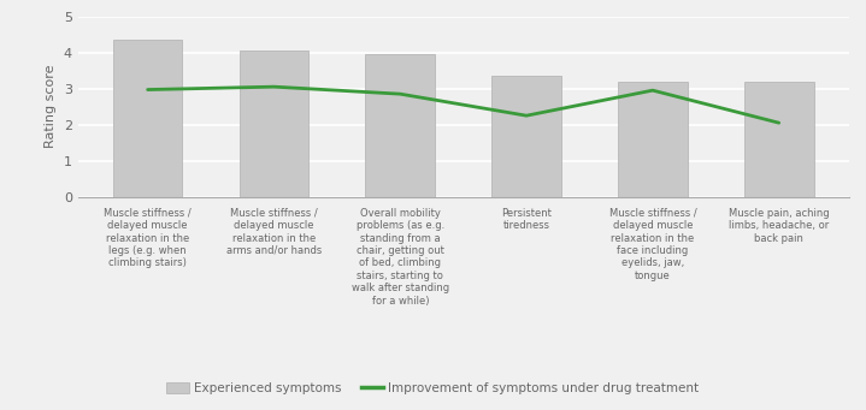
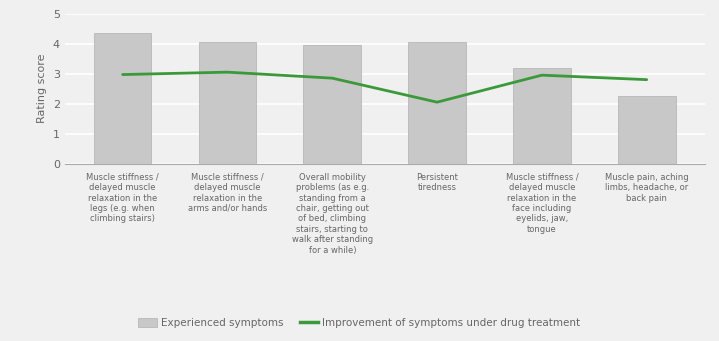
Experienced symptoms/Persistent tiredness: 3.35 -> 4.05
Improvement of symptoms under drug treatment/Persistent tiredness: 2.25 -> 2.05
Experienced symptoms/Muscle pain, aching limbs, headache, or back pain: 3.20 -> 2.25
Improvement of symptoms under drug treatment/Muscle pain, aching limbs, headache, or back pain: 2.05 -> 2.80
